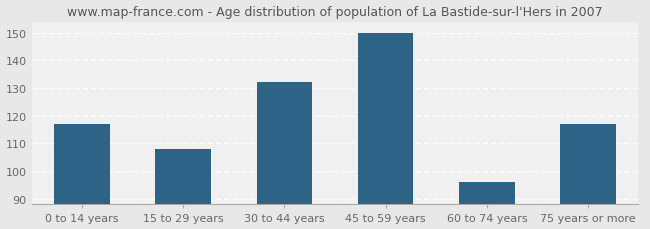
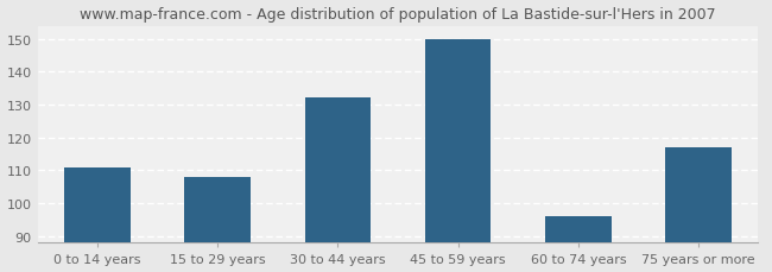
0 to 14 years: 117 -> 111
